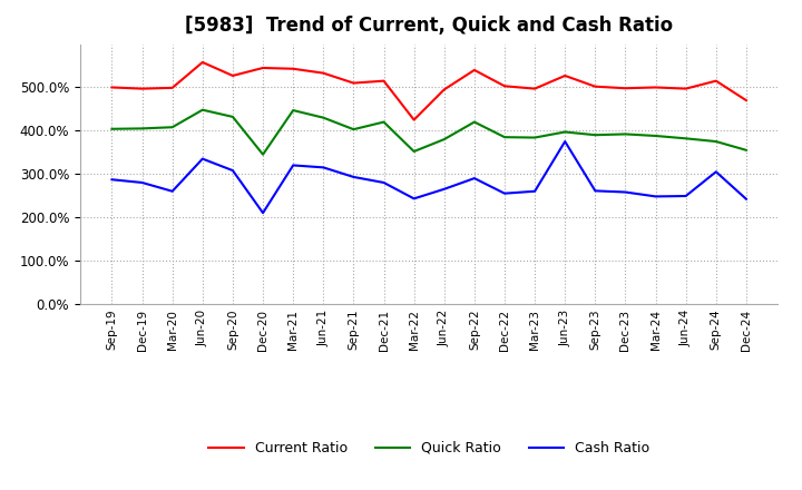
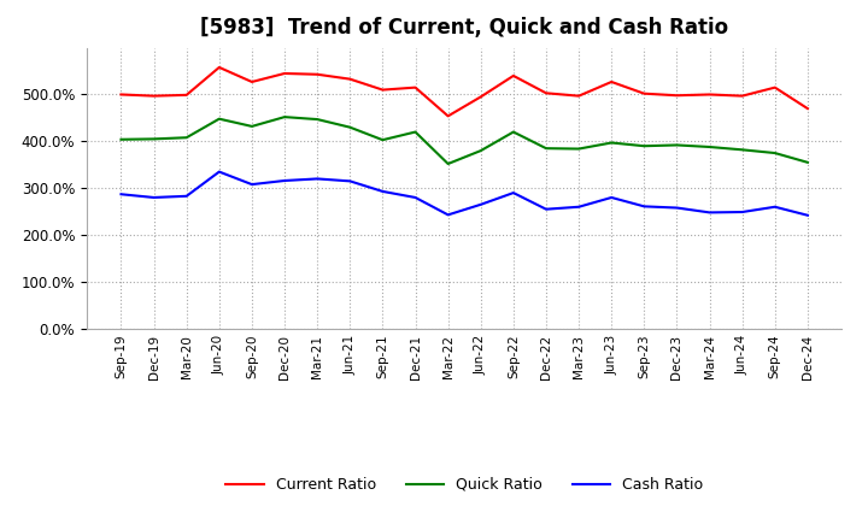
Cash Ratio/Mar-20: 260% -> 283%
Quick Ratio/Dec-20: 345% -> 452%
Cash Ratio/Dec-20: 210% -> 316%
Current Ratio/Mar-22: 425% -> 454%
Cash Ratio/Jun-23: 375% -> 280%
Cash Ratio/Sep-24: 305% -> 260%
